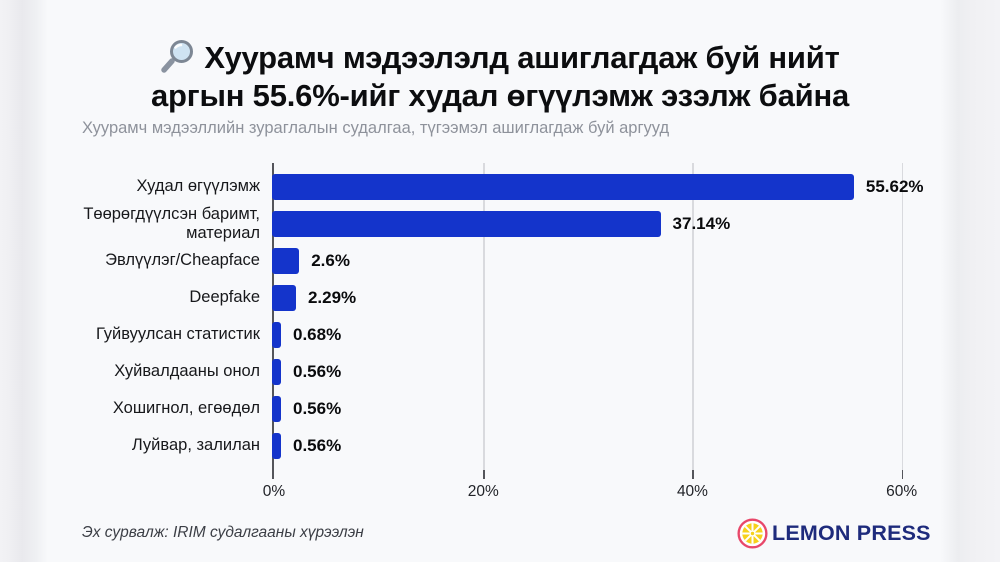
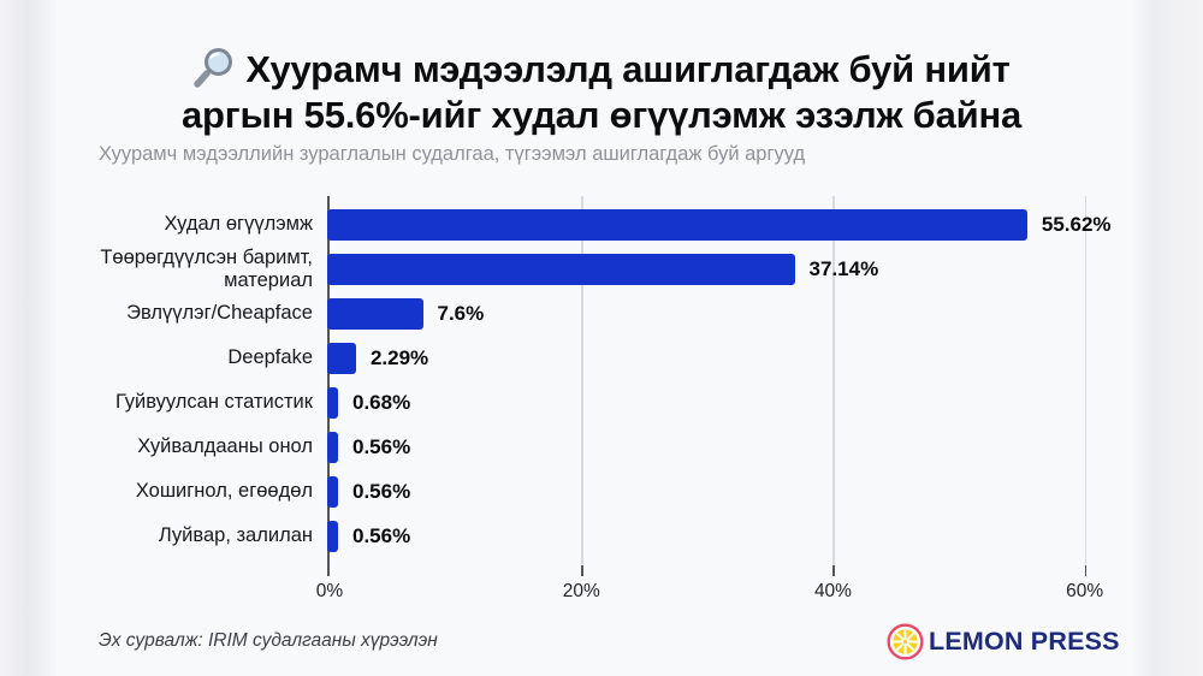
Эвлүүлэг/Cheapface: 2.6% -> 7.6%
